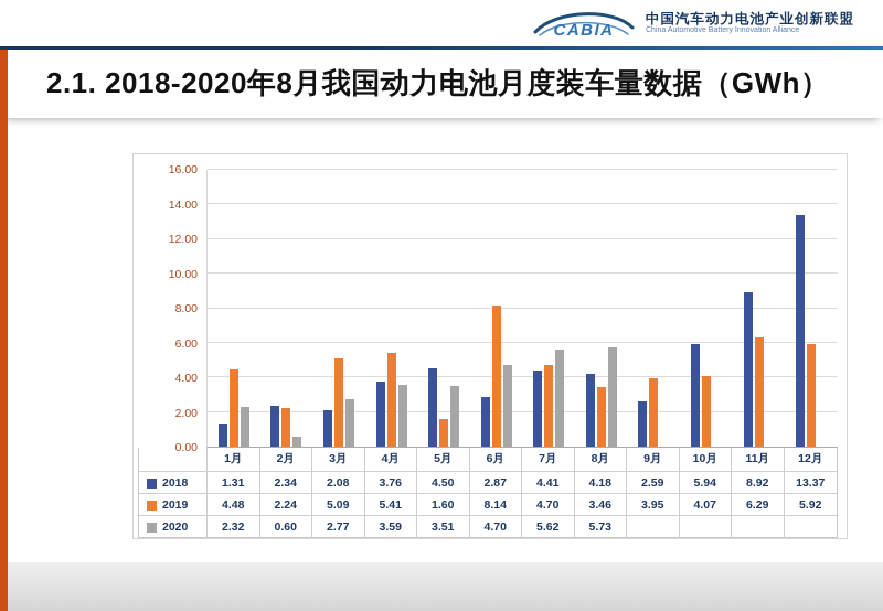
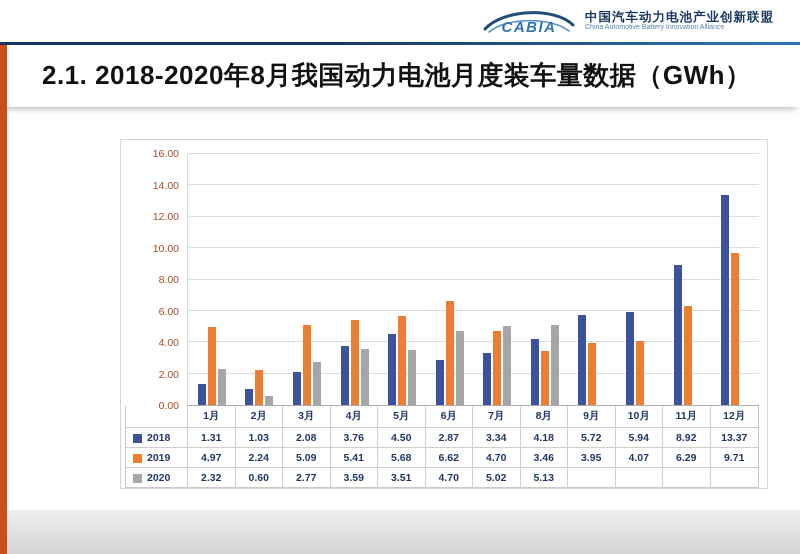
2019/1月: 4.48 -> 4.97
2018/2月: 2.34 -> 1.03
2019/5月: 1.60 -> 5.68
2019/6月: 8.14 -> 6.62
2018/7月: 4.41 -> 3.34
2020/7月: 5.62 -> 5.02
2020/8月: 5.73 -> 5.13
2018/9月: 2.59 -> 5.72
2019/12月: 5.92 -> 9.71
